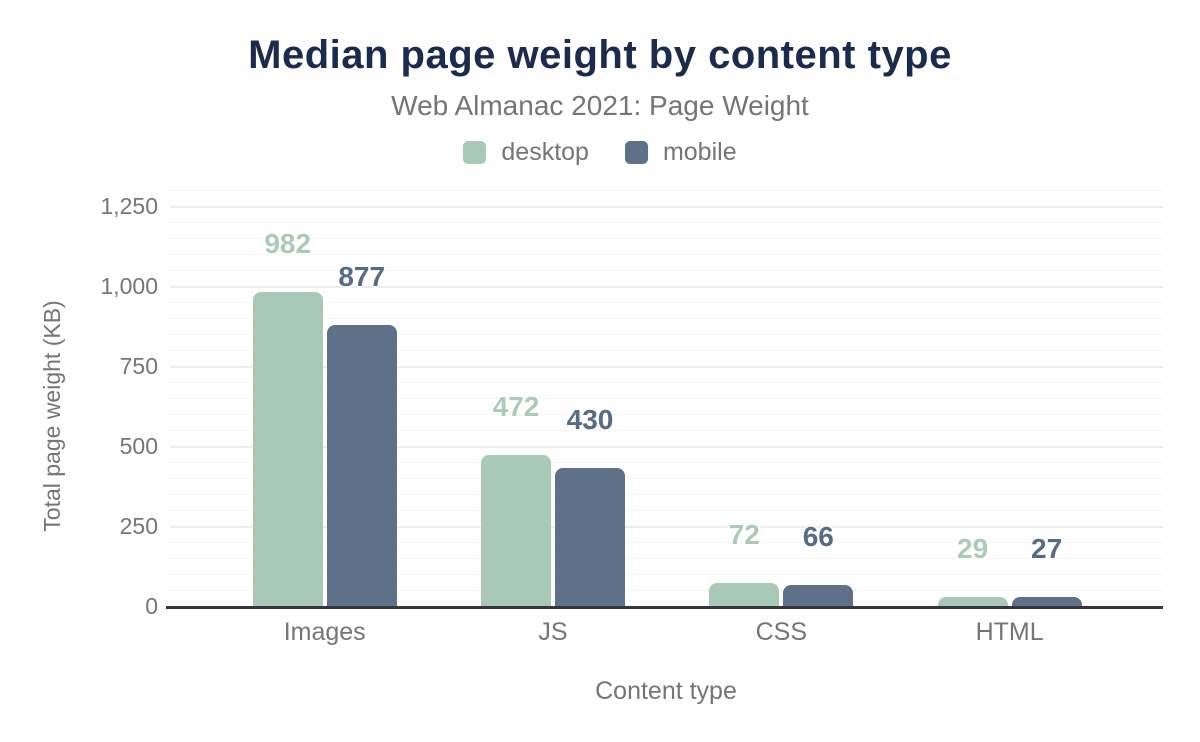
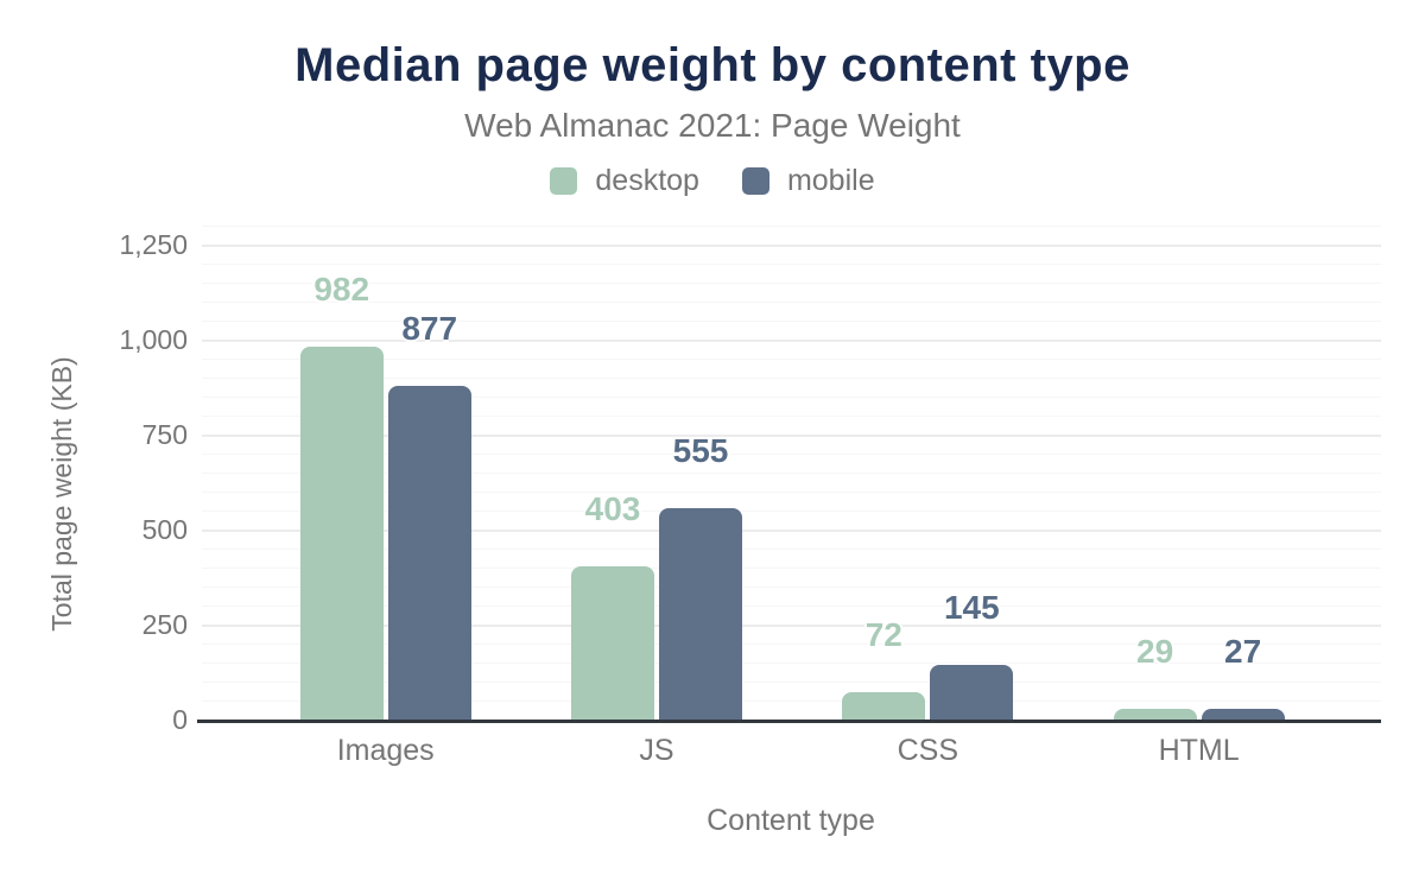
desktop/JS: 472 -> 403
mobile/JS: 430 -> 555
mobile/CSS: 66 -> 145
